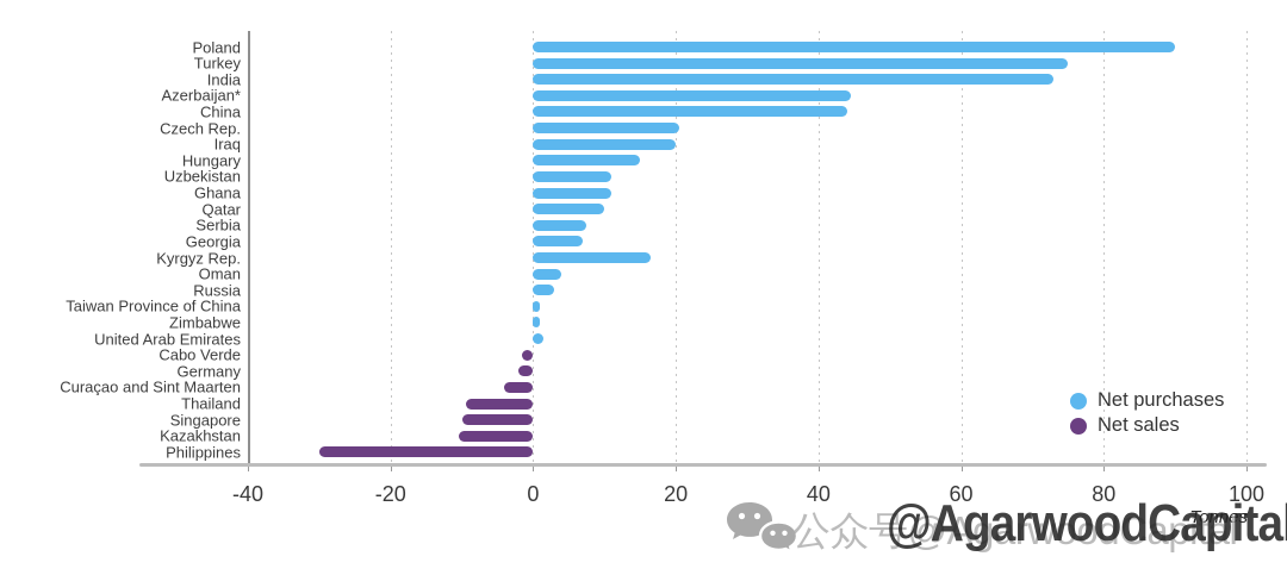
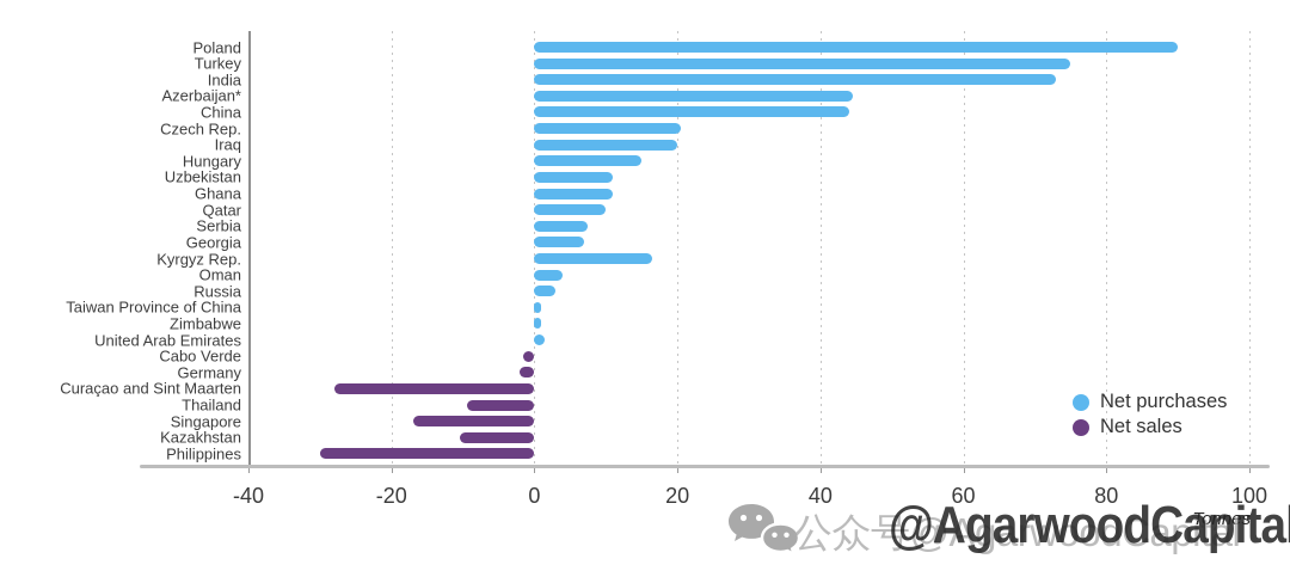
Curaçao and Sint Maarten: -4 -> -28
Singapore: -10 -> -17
